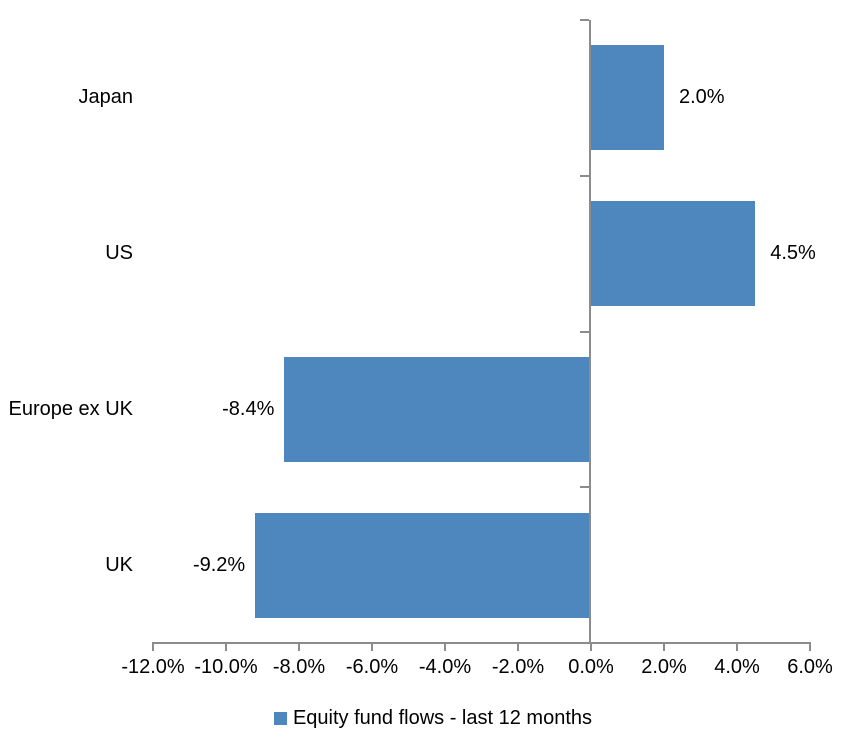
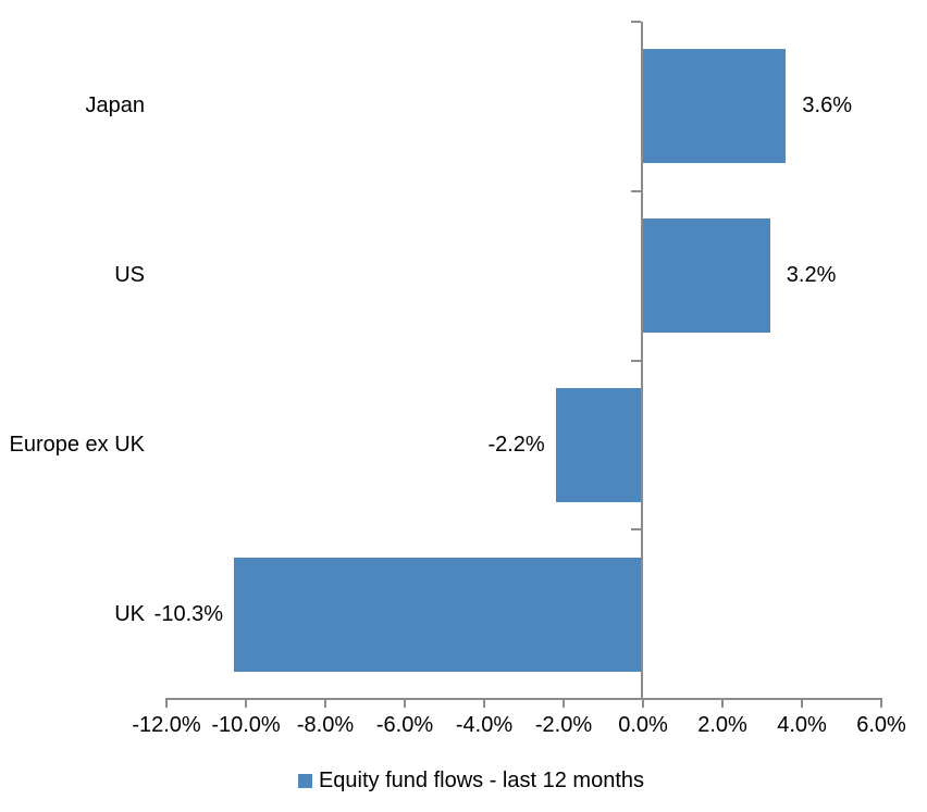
Japan: 2.0% -> 3.6%
US: 4.5% -> 3.2%
Europe ex UK: -8.4% -> -2.2%
UK: -9.2% -> -10.3%
